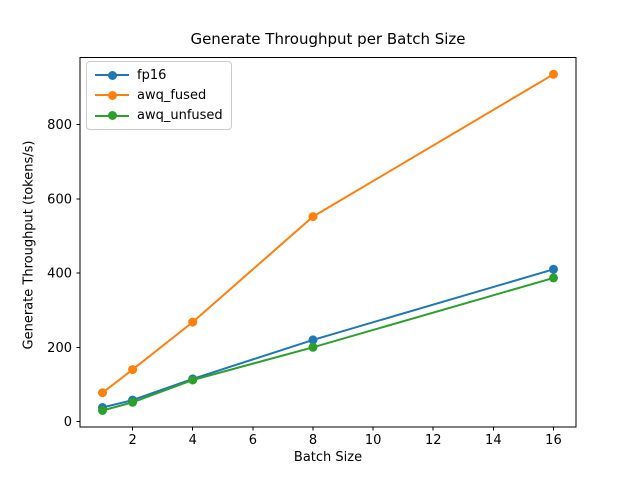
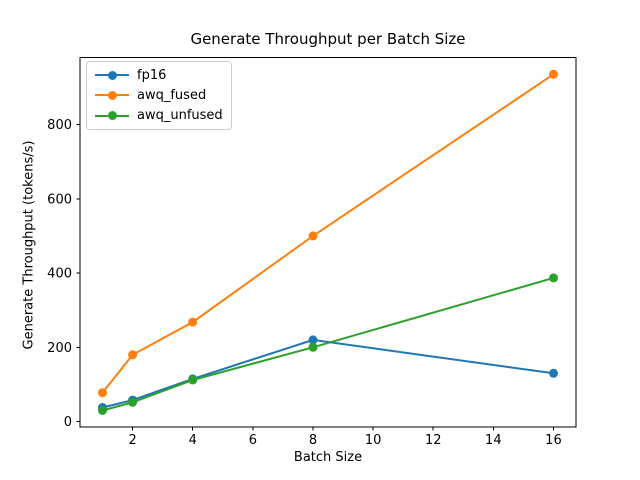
awq_fused/2: 140 -> 180
awq_fused/8: 550 -> 500
fp16/16: 410 -> 130
